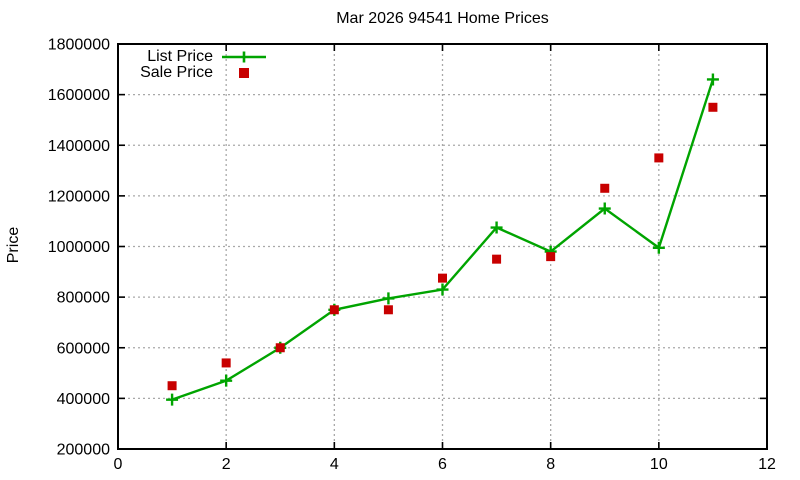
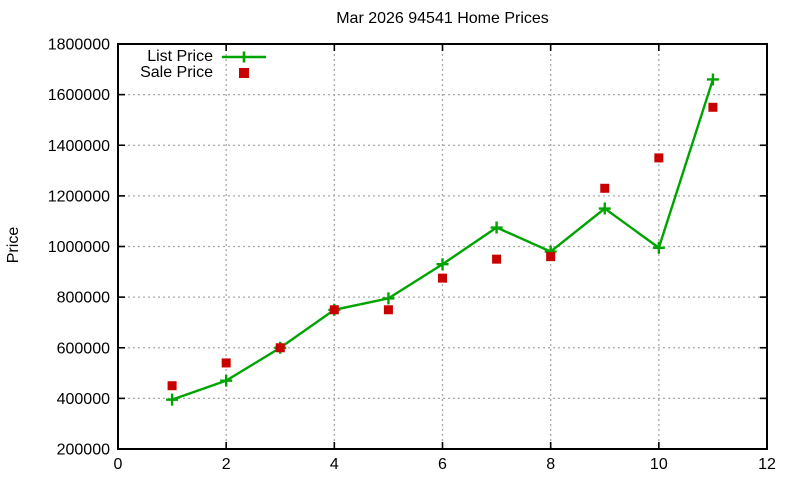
List Price/6: 830000 -> 930000
